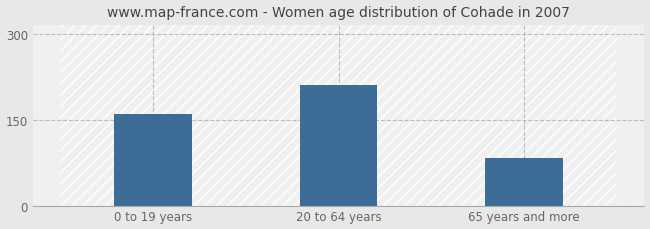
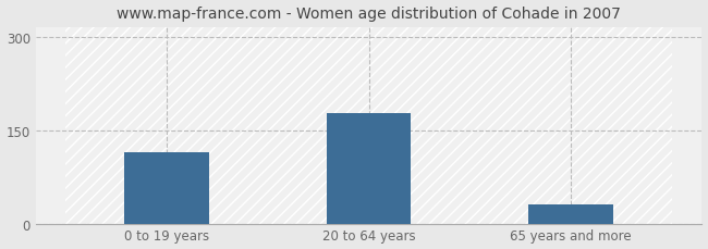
0 to 19 years: 160 -> 115
20 to 64 years: 210 -> 178
65 years and more: 84 -> 30
